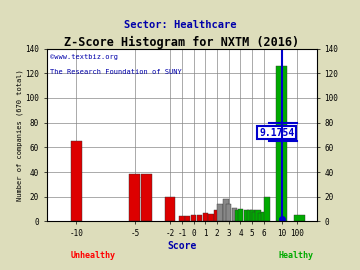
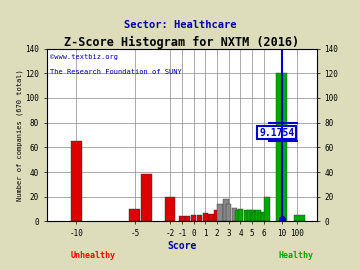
-5: 38 -> 10
10: 126 -> 120
